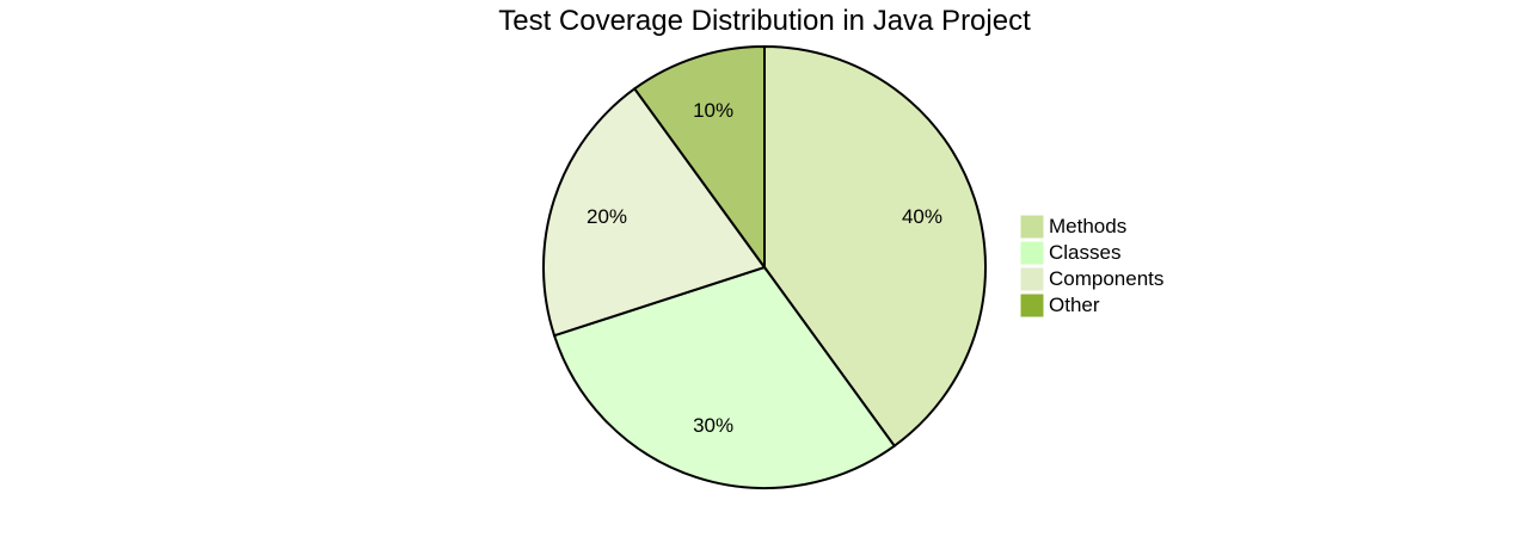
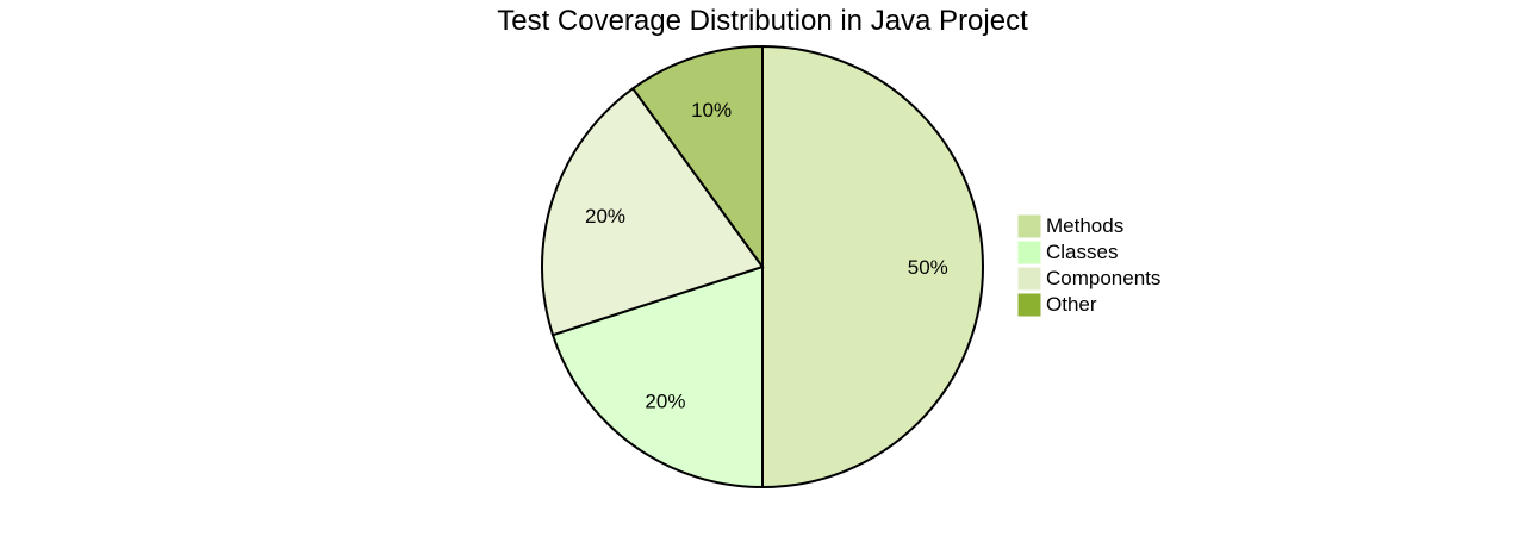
Methods: 40% -> 50%
Classes: 30% -> 20%
